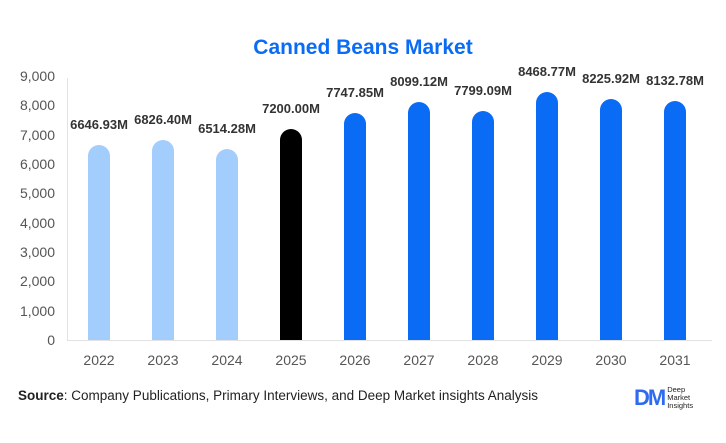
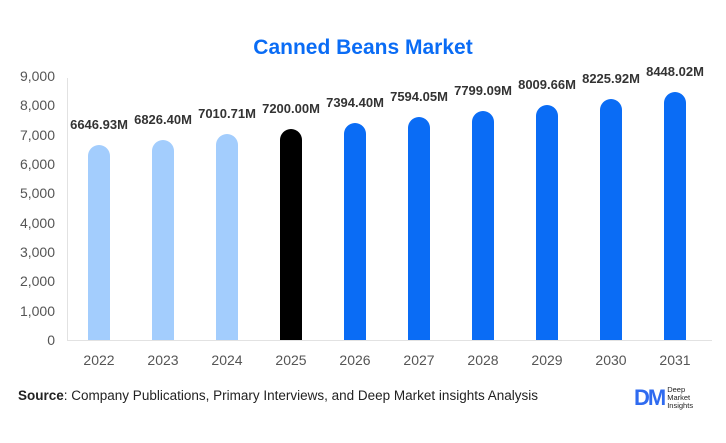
2024: 6514.28M -> 7010.71M
2026: 7747.85M -> 7394.40M
2027: 8099.12M -> 7594.05M
2029: 8468.77M -> 8009.66M
2031: 8132.78M -> 8448.02M
